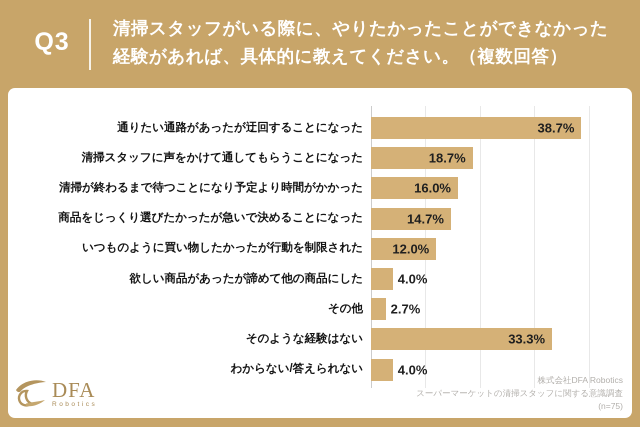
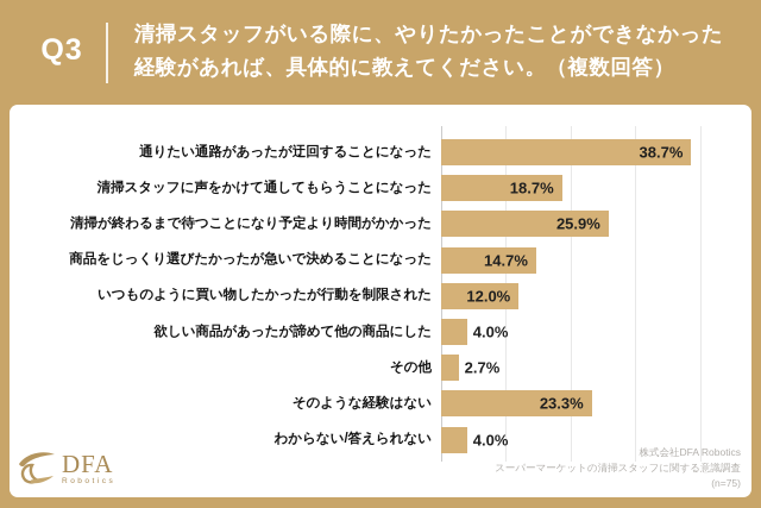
清掃が終わるまで待つことになり予定より時間がかかった: 16.0% -> 25.9%
そのような経験はない: 33.3% -> 23.3%
